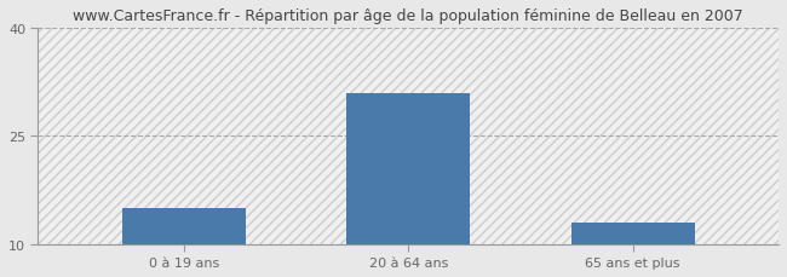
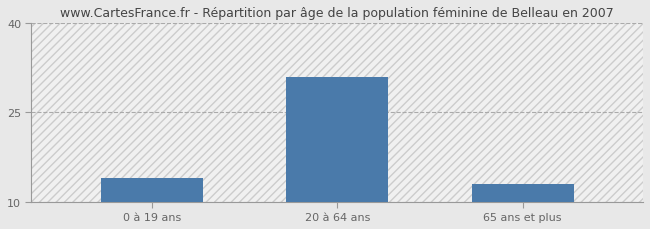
0 à 19 ans: 15 -> 14
